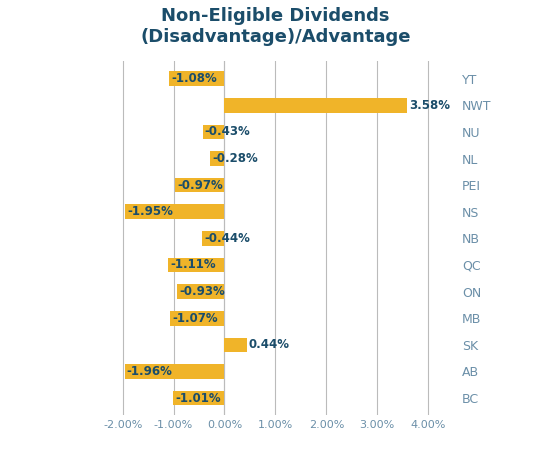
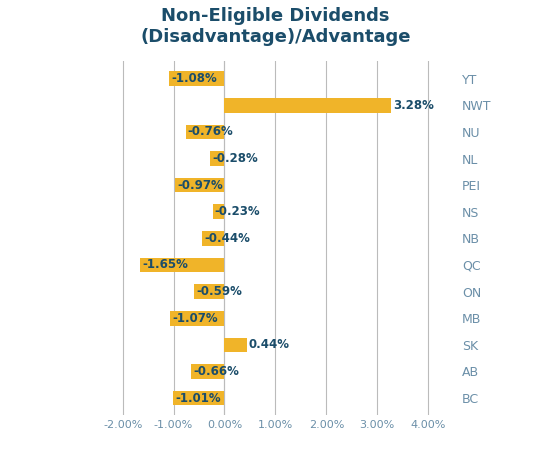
NWT: 3.58% -> 3.28%
NU: -0.43% -> -0.76%
NS: -1.95% -> -0.23%
QC: -1.11% -> -1.65%
ON: -0.93% -> -0.59%
AB: -1.96% -> -0.66%
